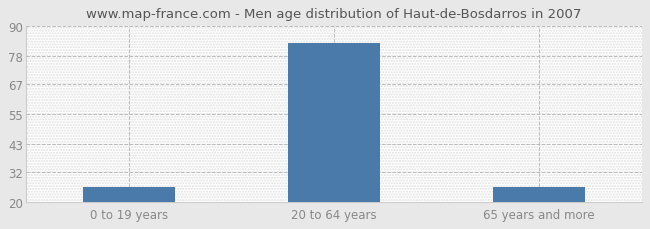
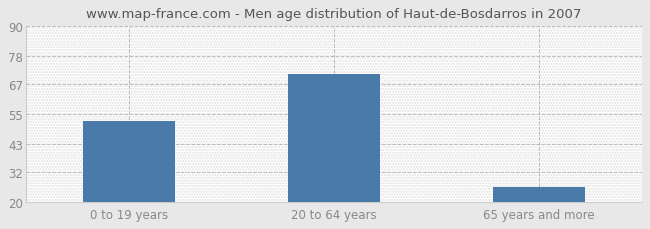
0 to 19 years: 26 -> 52
20 to 64 years: 83 -> 71
